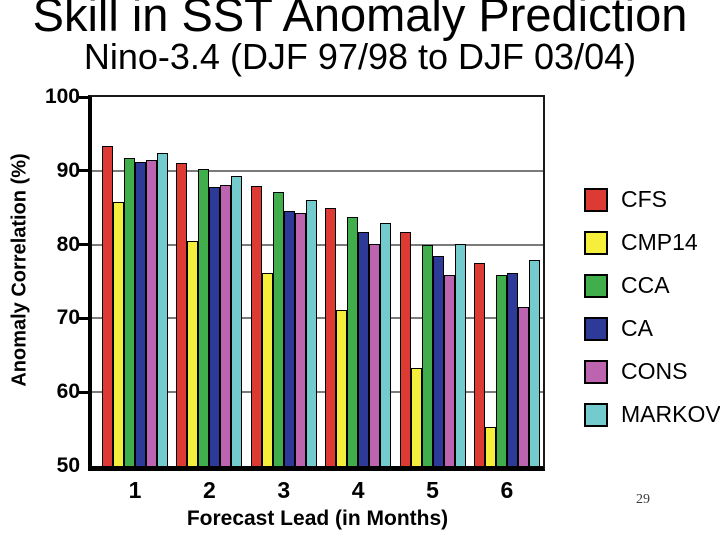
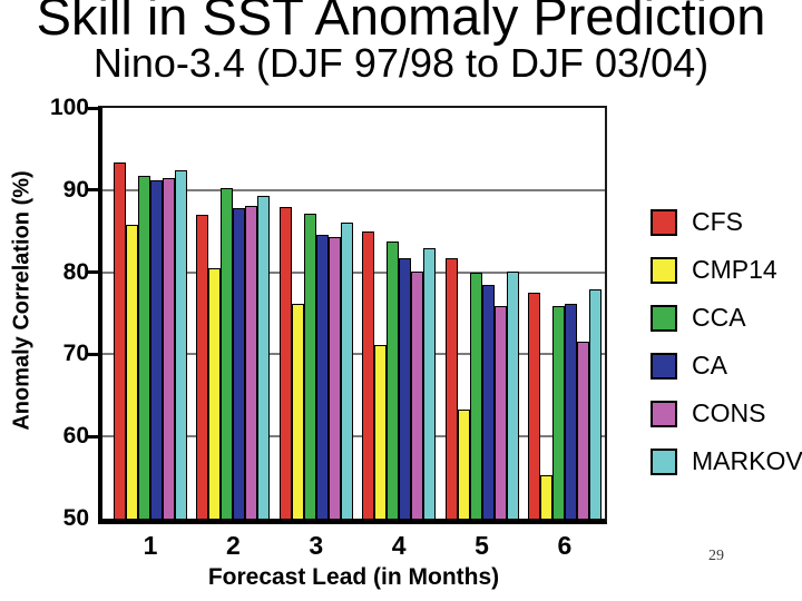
CFS/2: 91 -> 87
